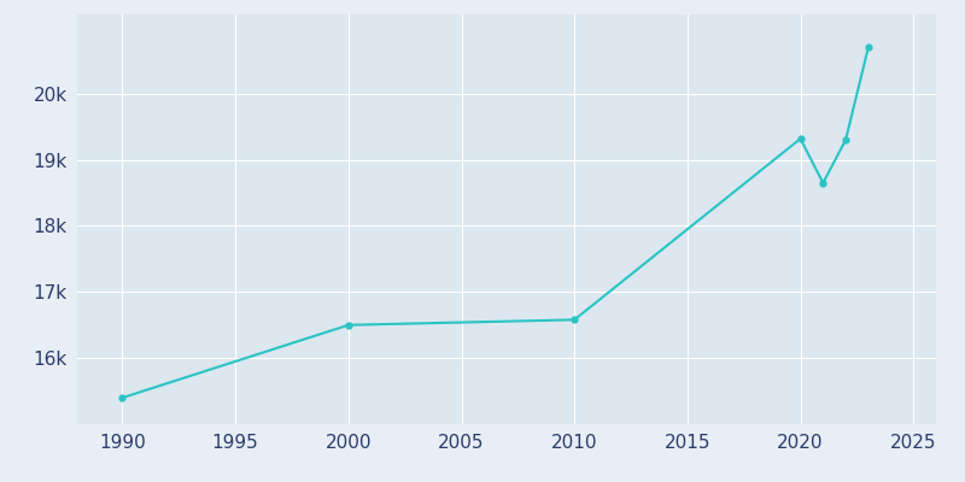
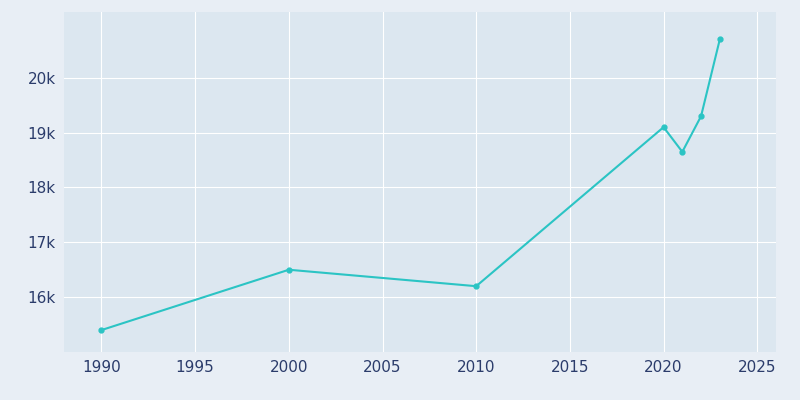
2010: 16.58k -> 16.20k
2020: 19.32k -> 19.10k
